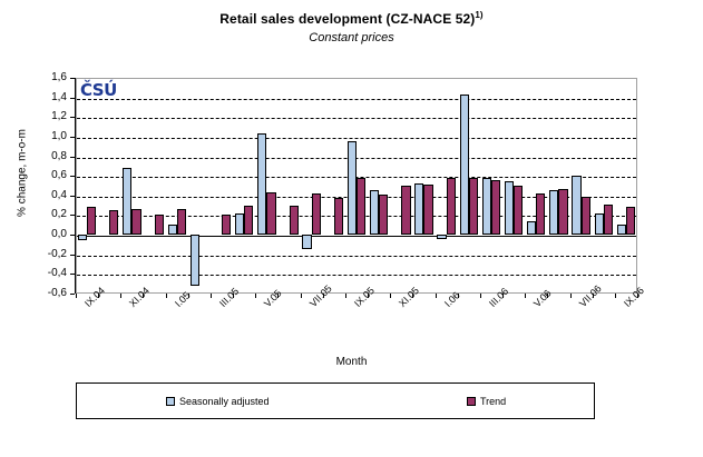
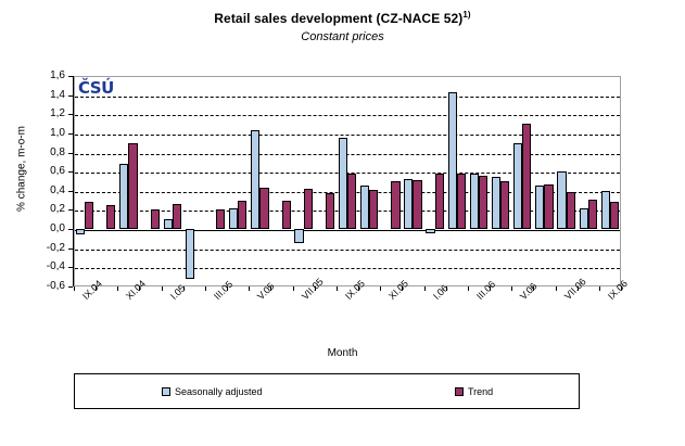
Trend/XI.04: 0,3 -> 0,9
Seasonally adjusted/V.06: 0,1 -> 0,9
Trend/V.06: 0,4 -> 1,1
Seasonally adjusted/IX.06: 0,1 -> 0,4
